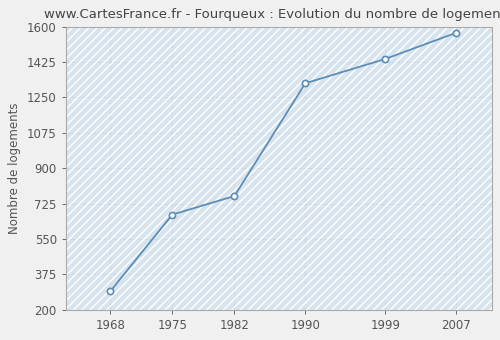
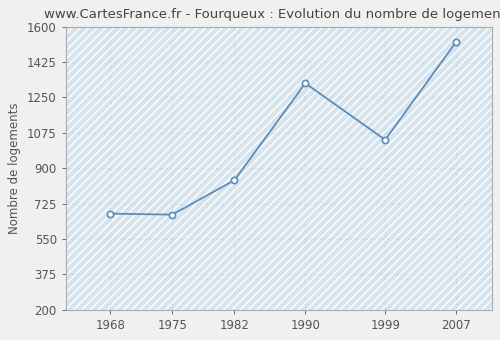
1968: 290 -> 675
1982: 762 -> 840
1999: 1440 -> 1040
2007: 1570 -> 1525
